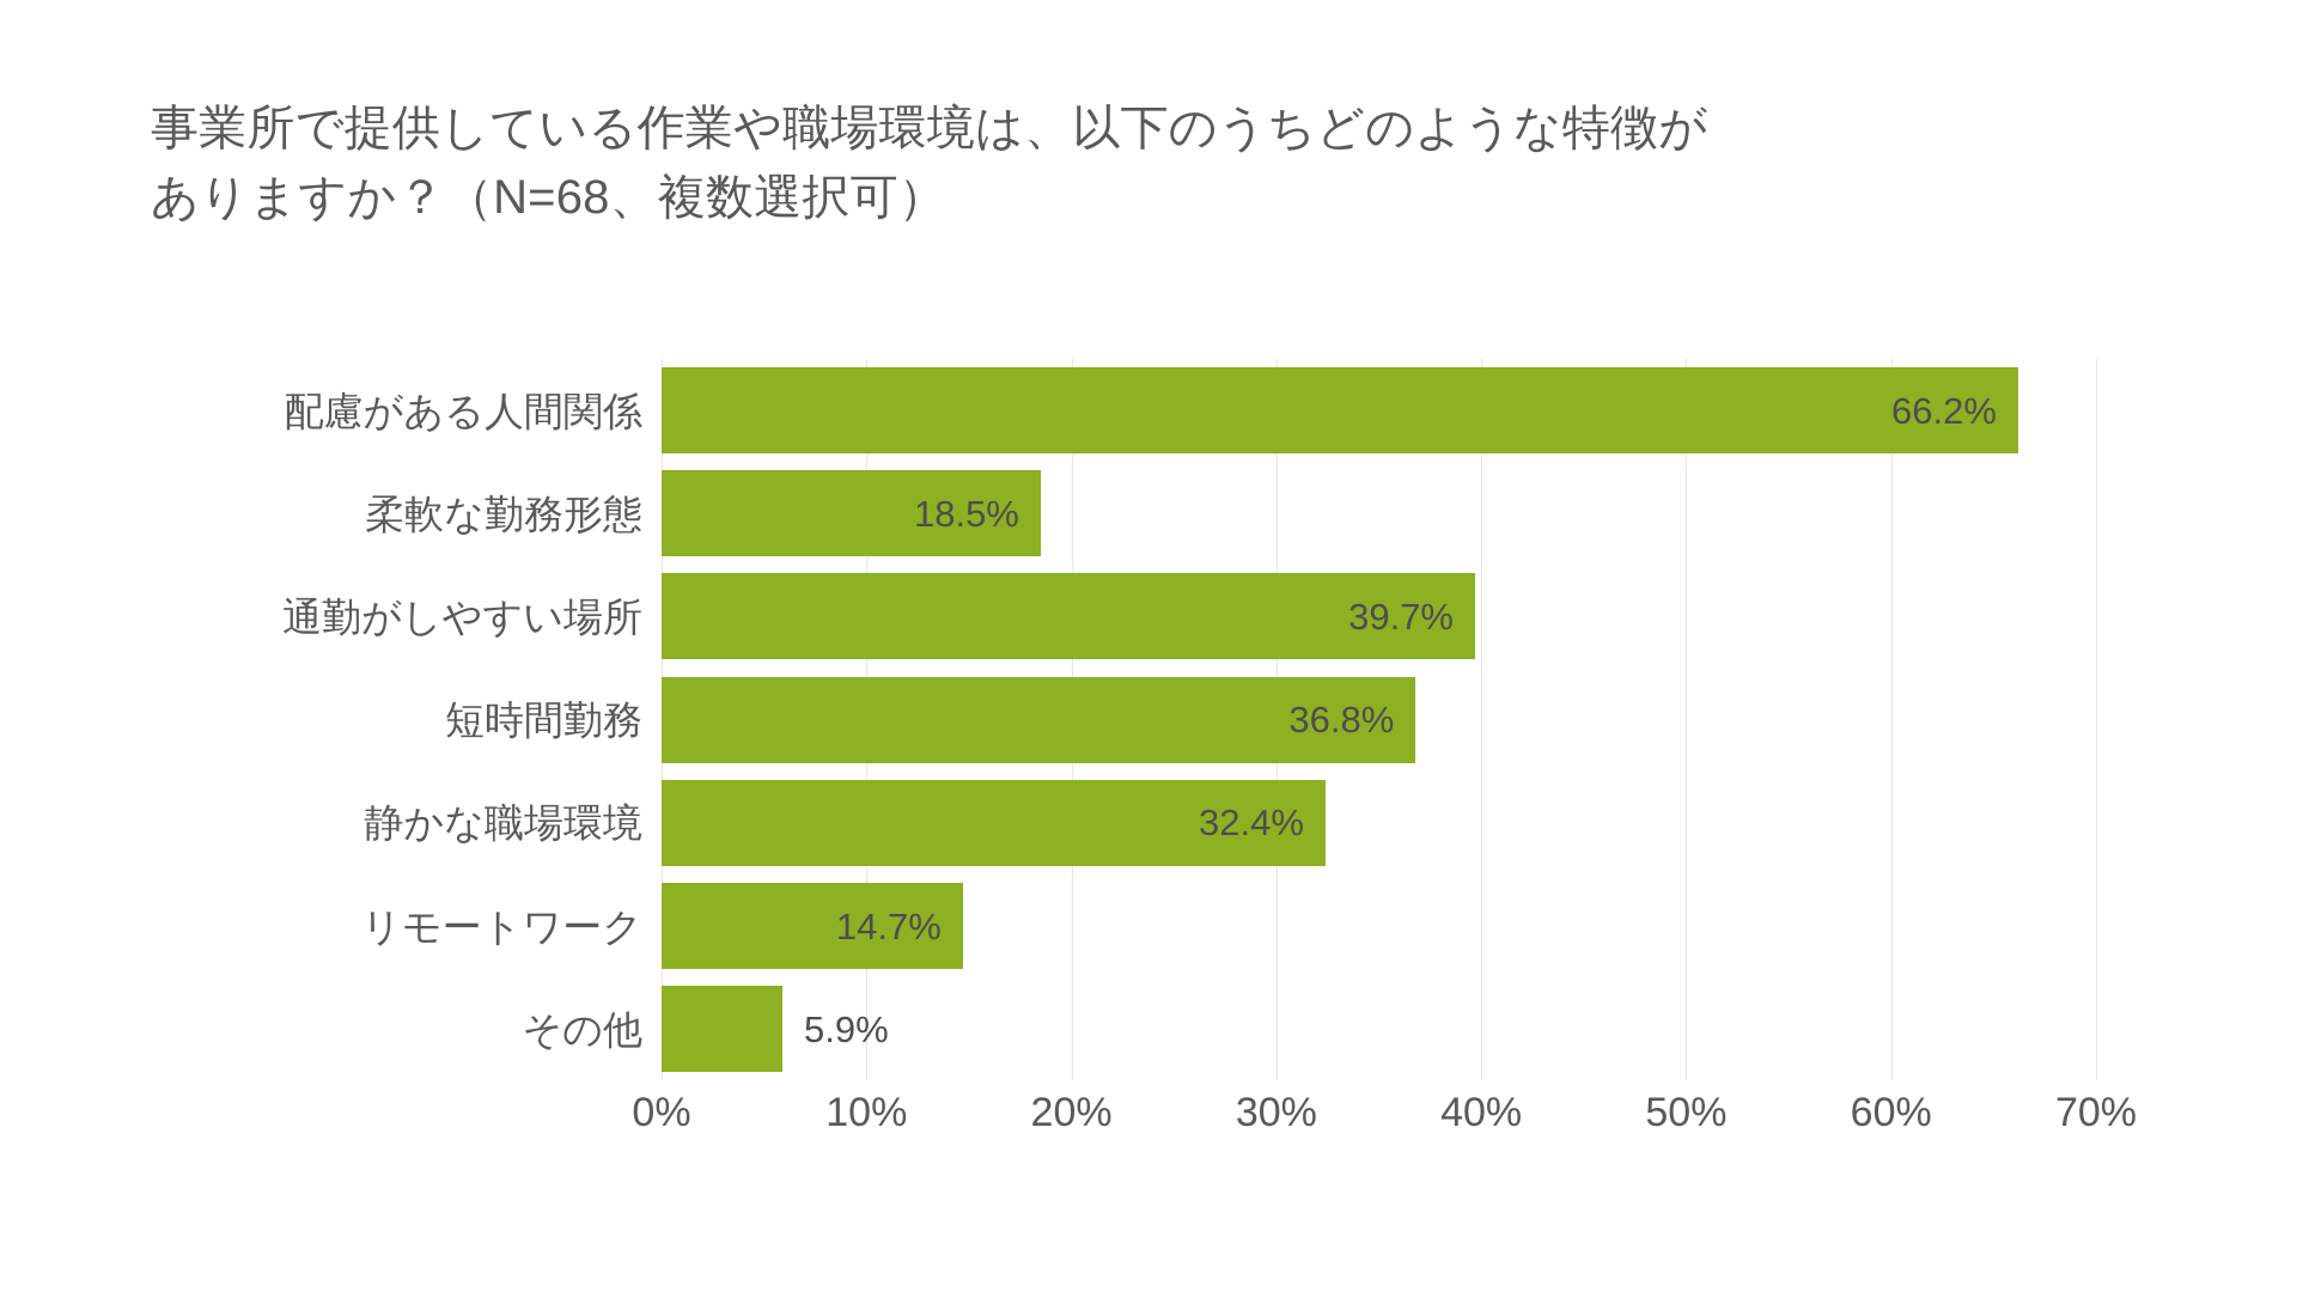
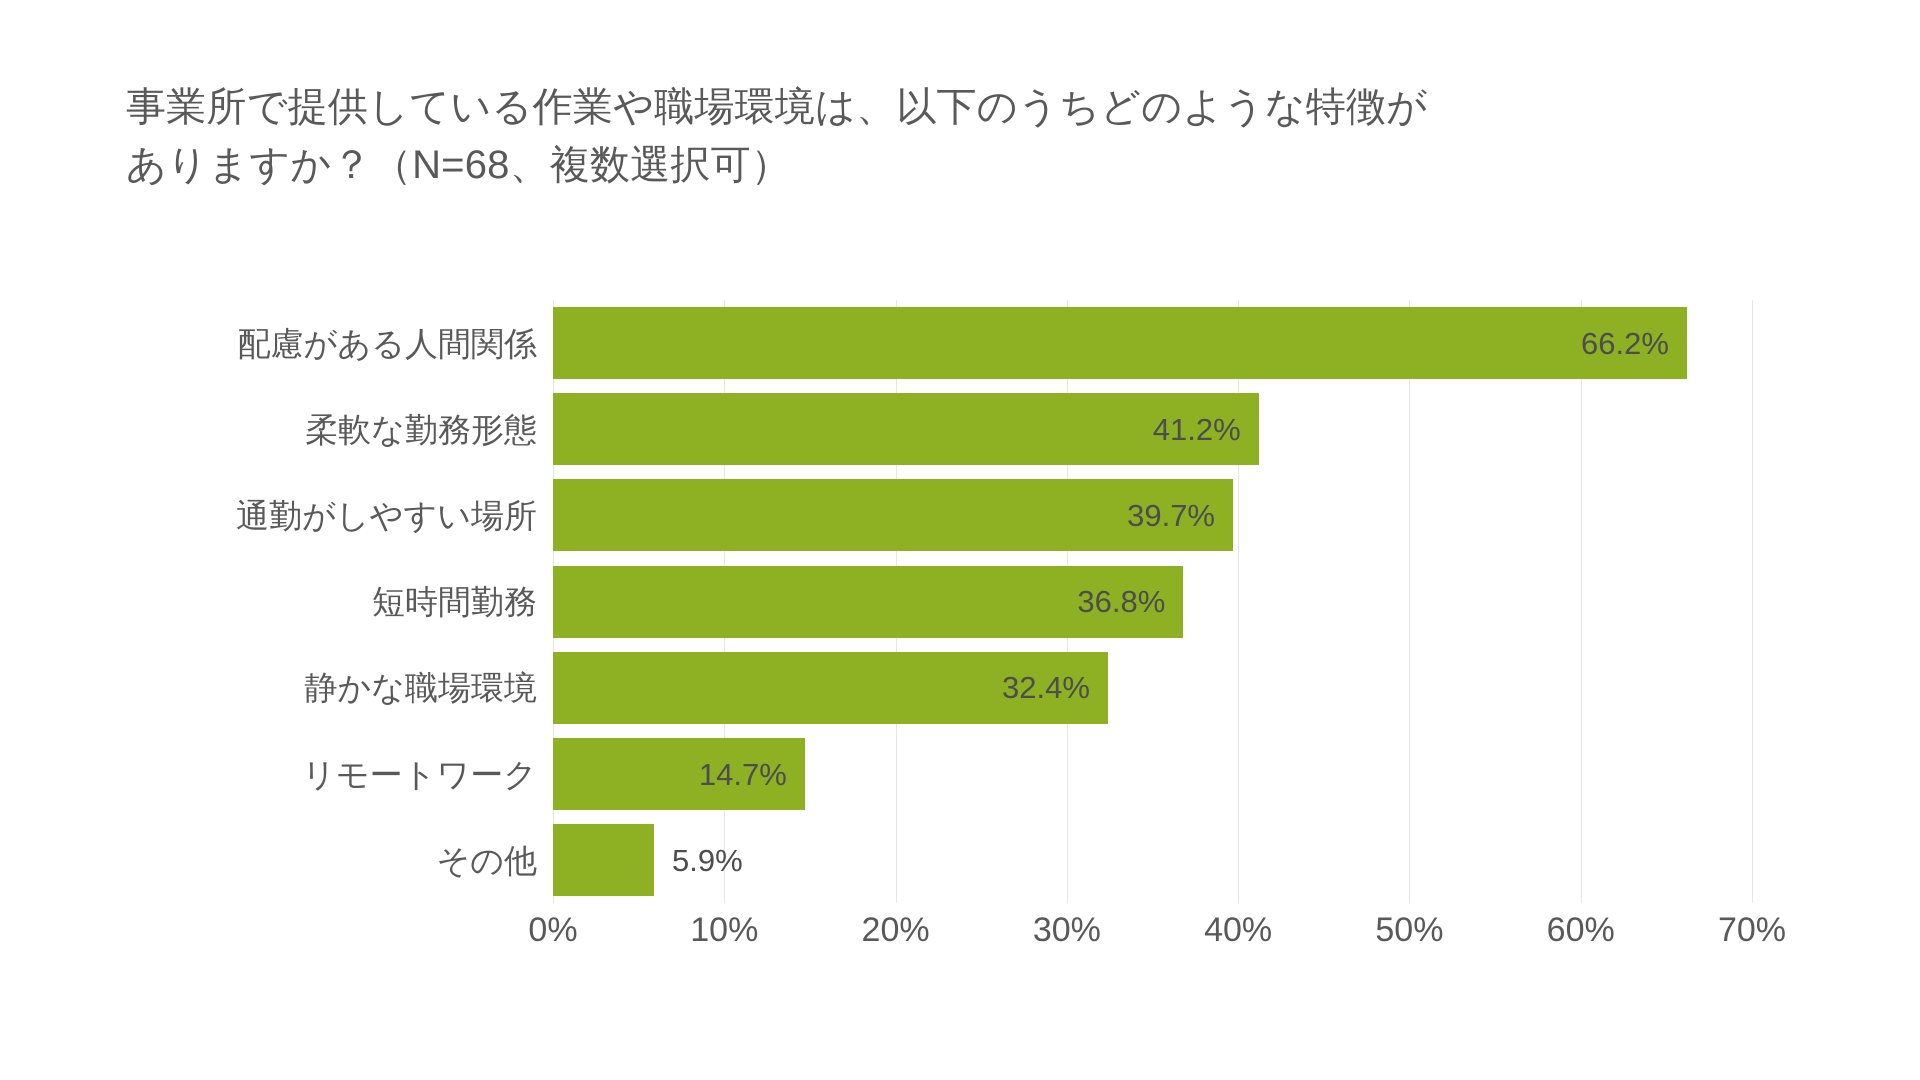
柔軟な勤務形態: 18.5% -> 41.2%
